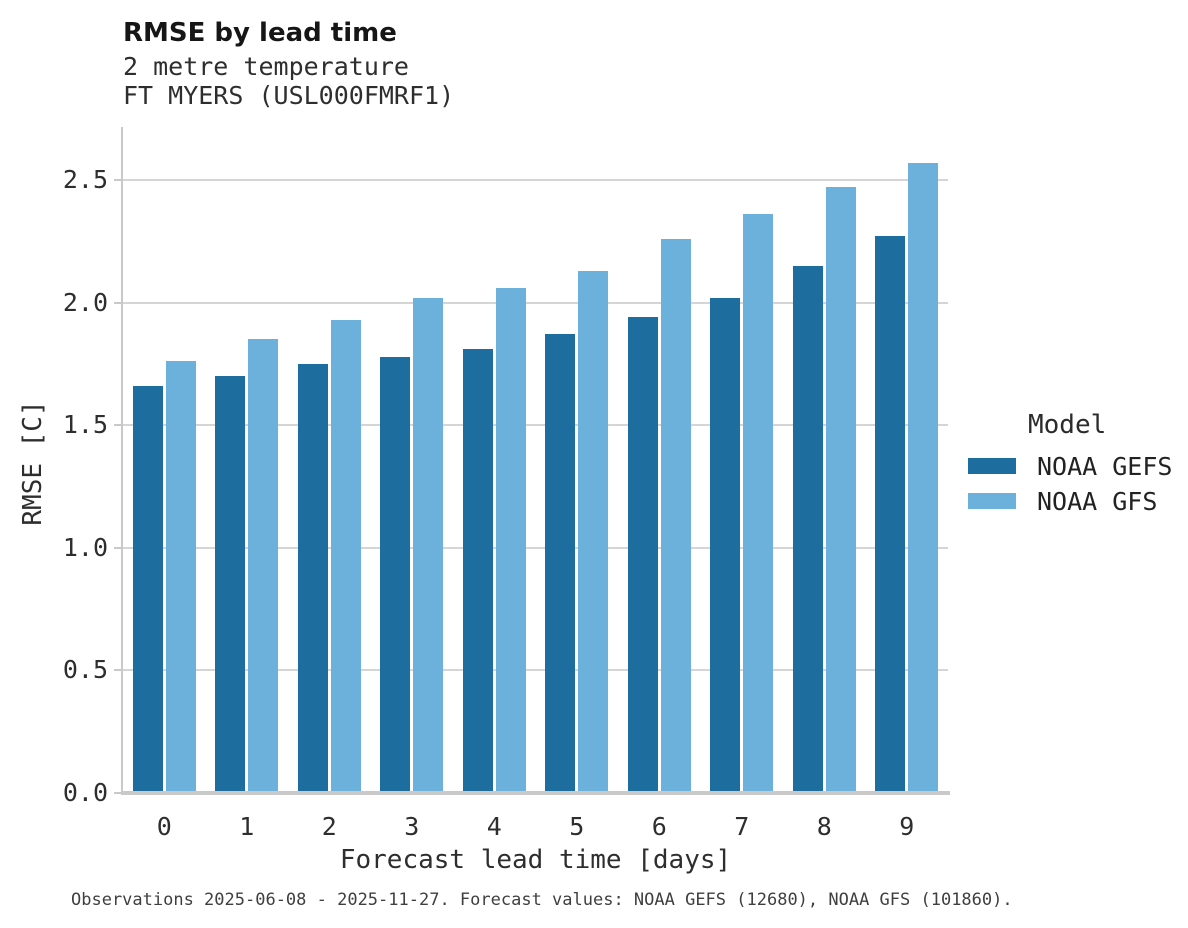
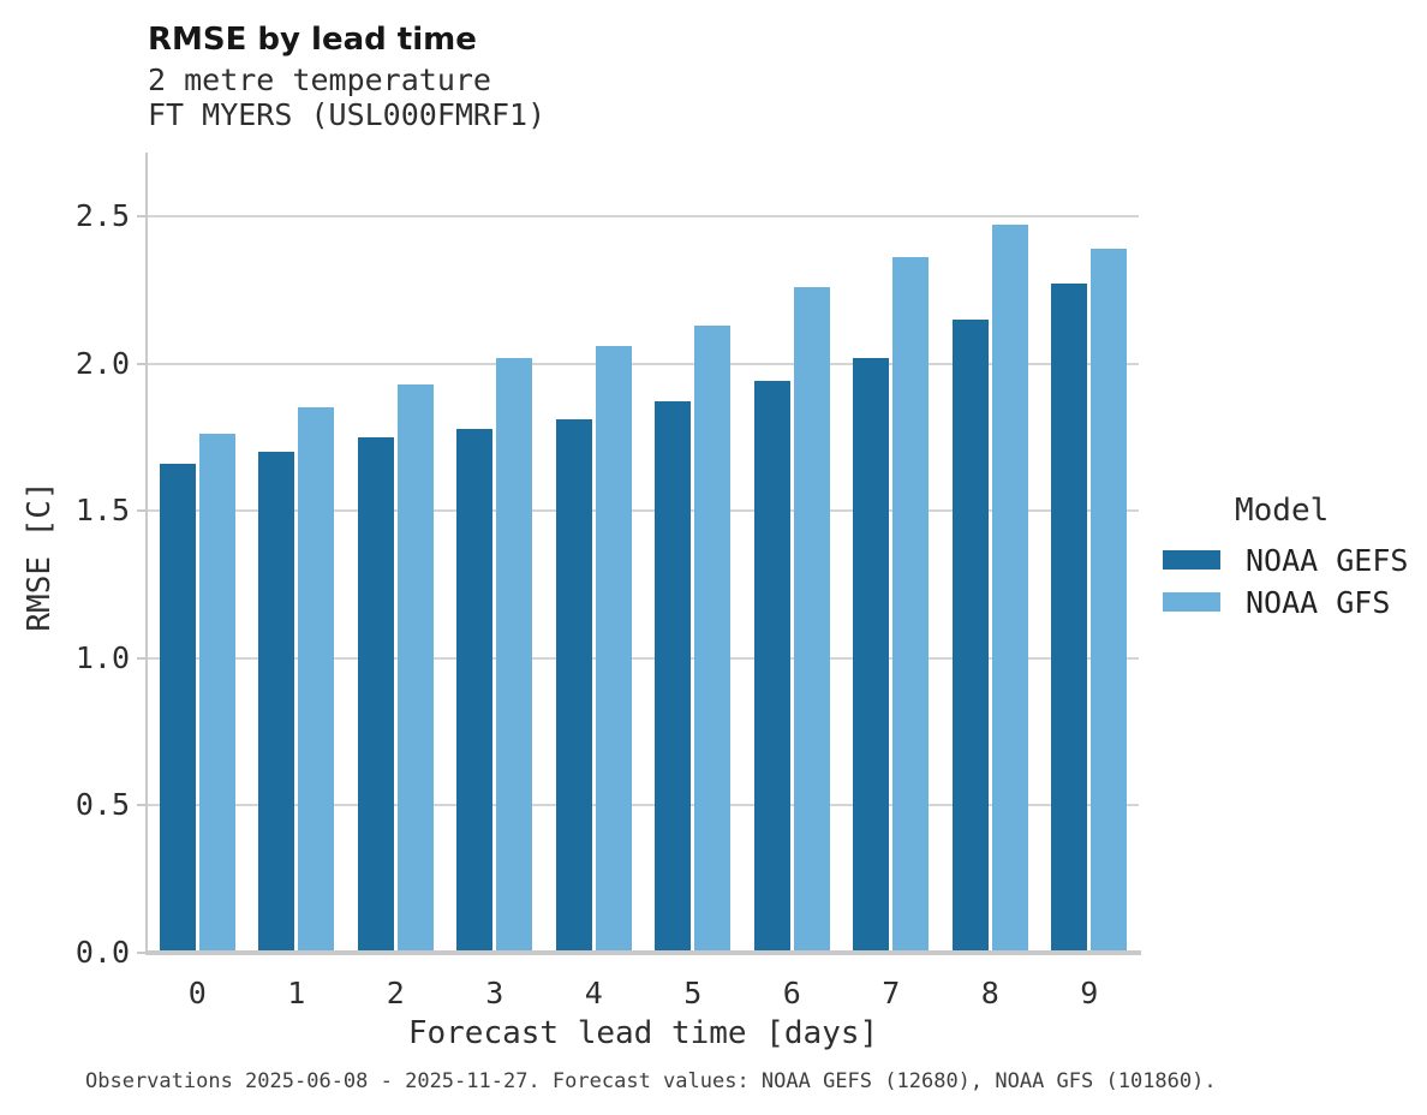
NOAA GFS/9: 2.57 -> 2.39
